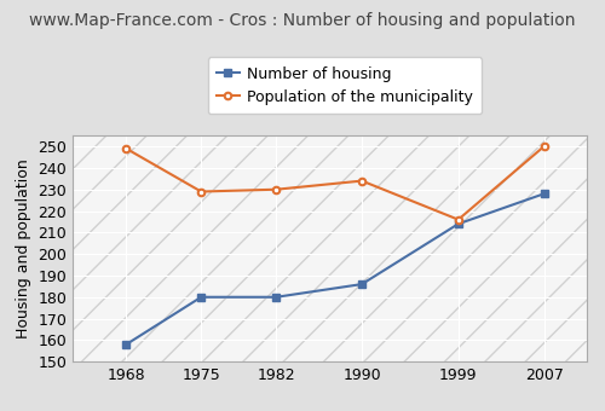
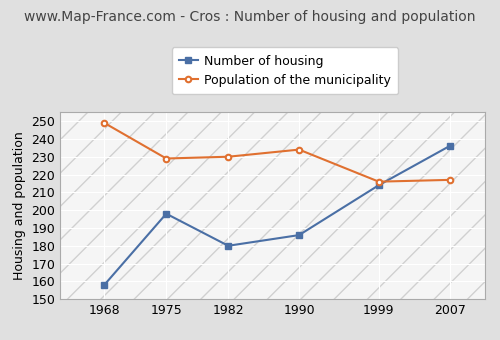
Number of housing/1975: 180 -> 198
Number of housing/2007: 228 -> 236
Population of the municipality/2007: 250 -> 217
